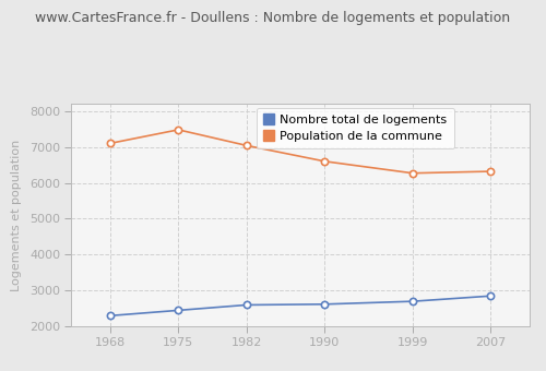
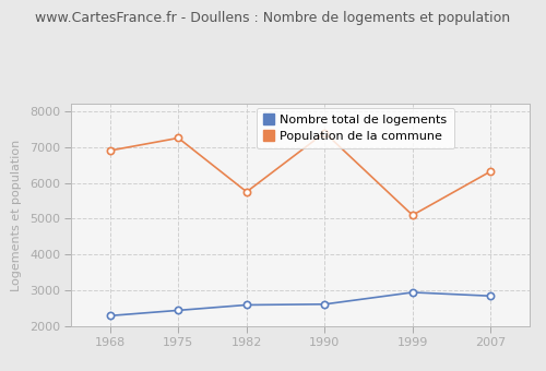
Population de la commune/1968: 7100 -> 6900
Population de la commune/1975: 7480 -> 7250
Population de la commune/1982: 7040 -> 5750
Population de la commune/1990: 6600 -> 7400
Nombre total de logements/1999: 2700 -> 2950
Population de la commune/1999: 6270 -> 5100
